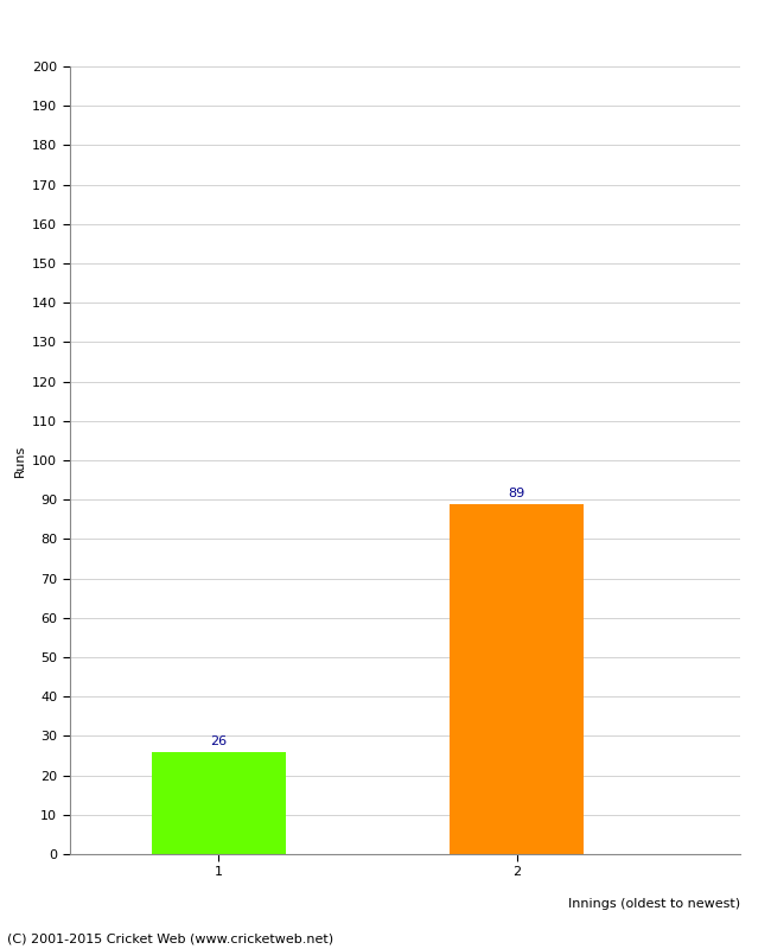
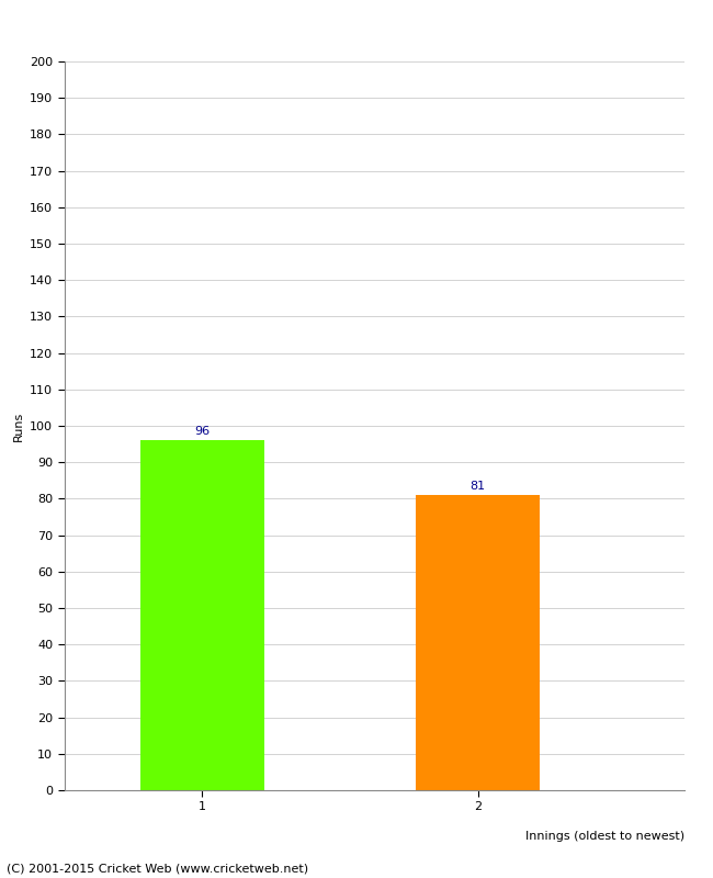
1: 26 -> 96
2: 89 -> 81
